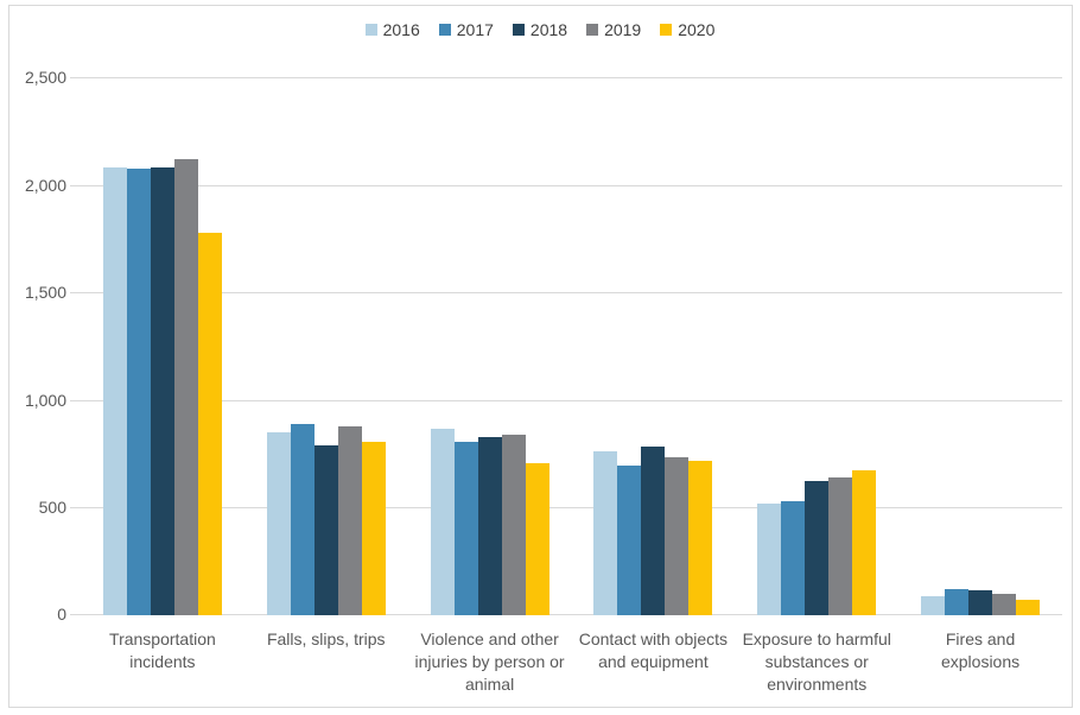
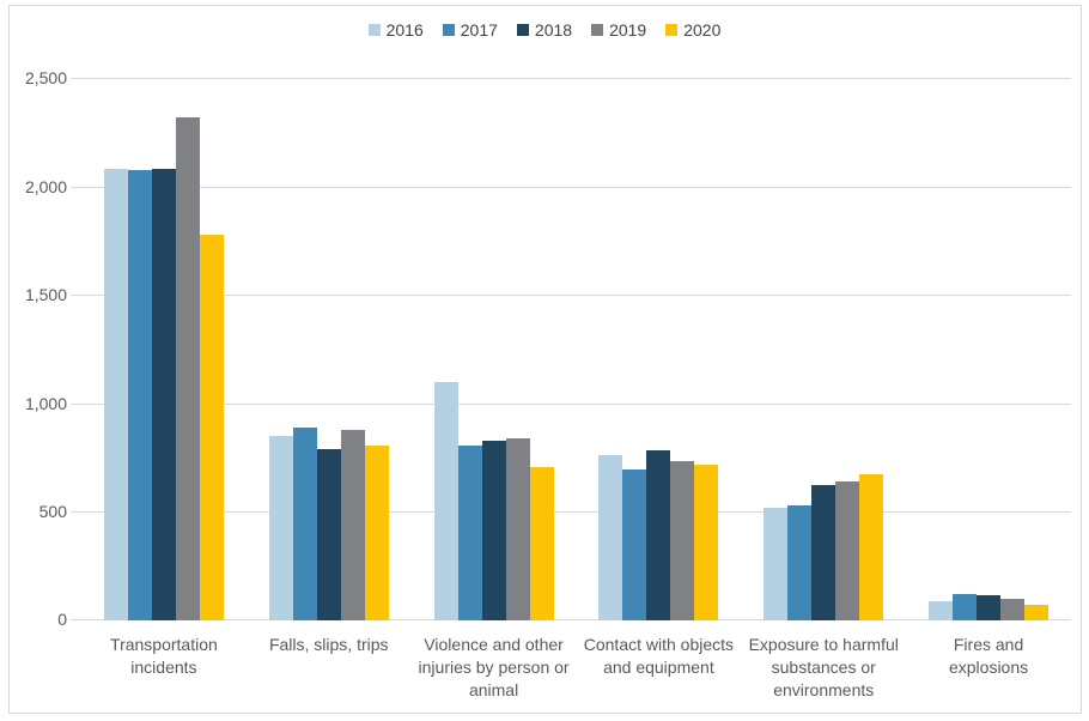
2019/Transportation incidents: 2120 -> 2320
2016/Violence and other injuries by person or animal: 870 -> 1100
